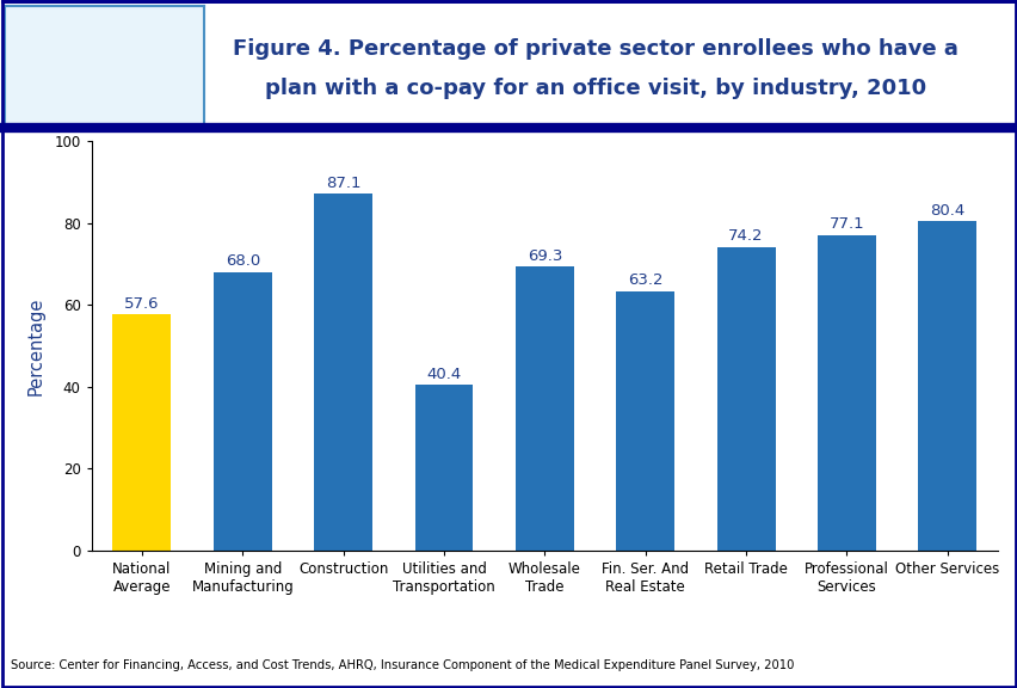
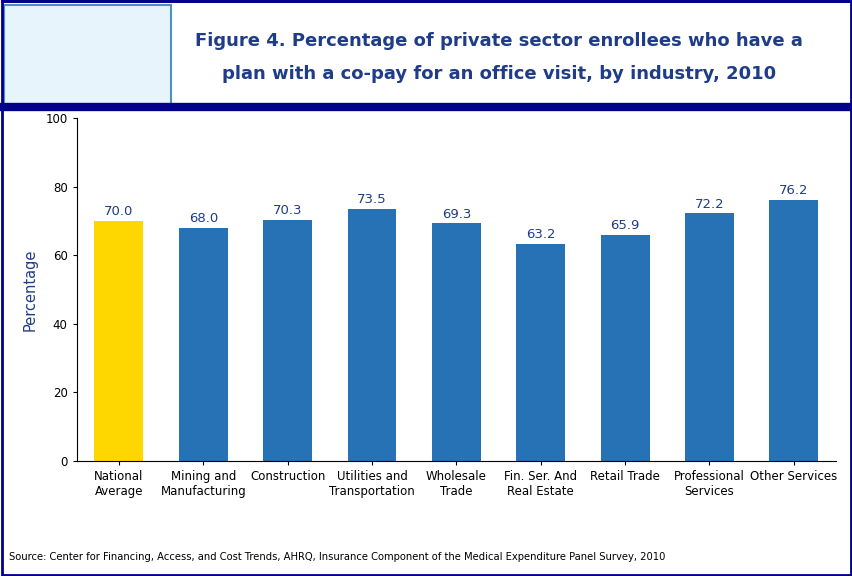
National Average: 57.6 -> 70.0
Construction: 87.1 -> 70.3
Utilities and Transportation: 40.4 -> 73.5
Retail Trade: 74.2 -> 65.9
Professional Services: 77.1 -> 72.2
Other Services: 80.4 -> 76.2
